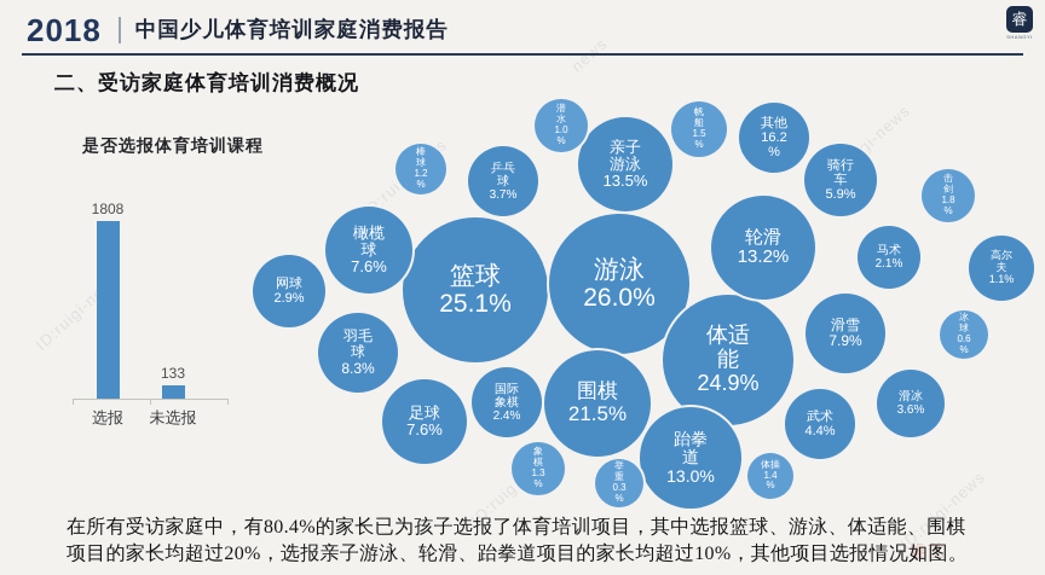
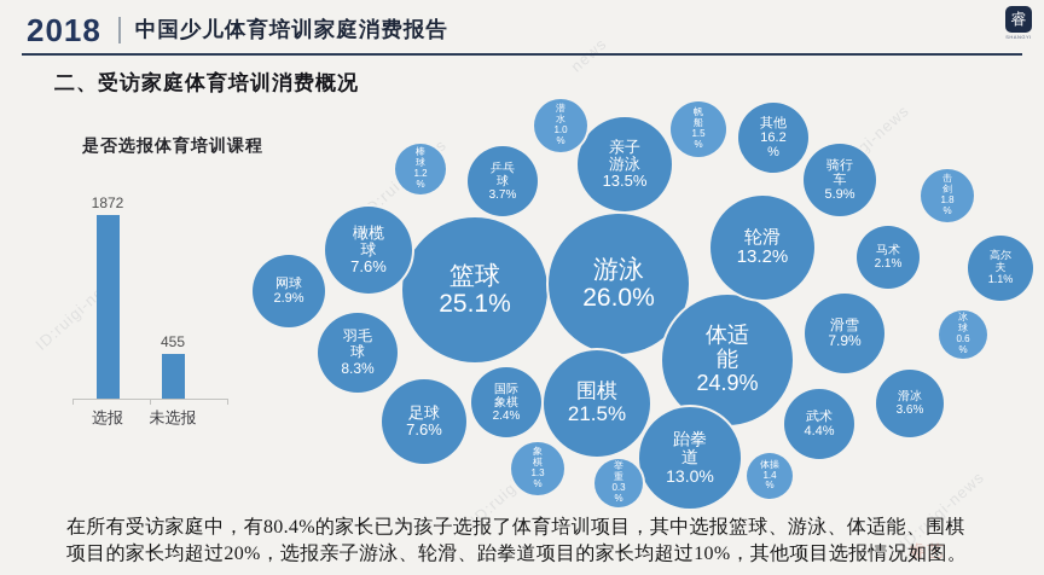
是否选报体育培训课程/选报: 1808 -> 1872
是否选报体育培训课程/未选报: 133 -> 455
